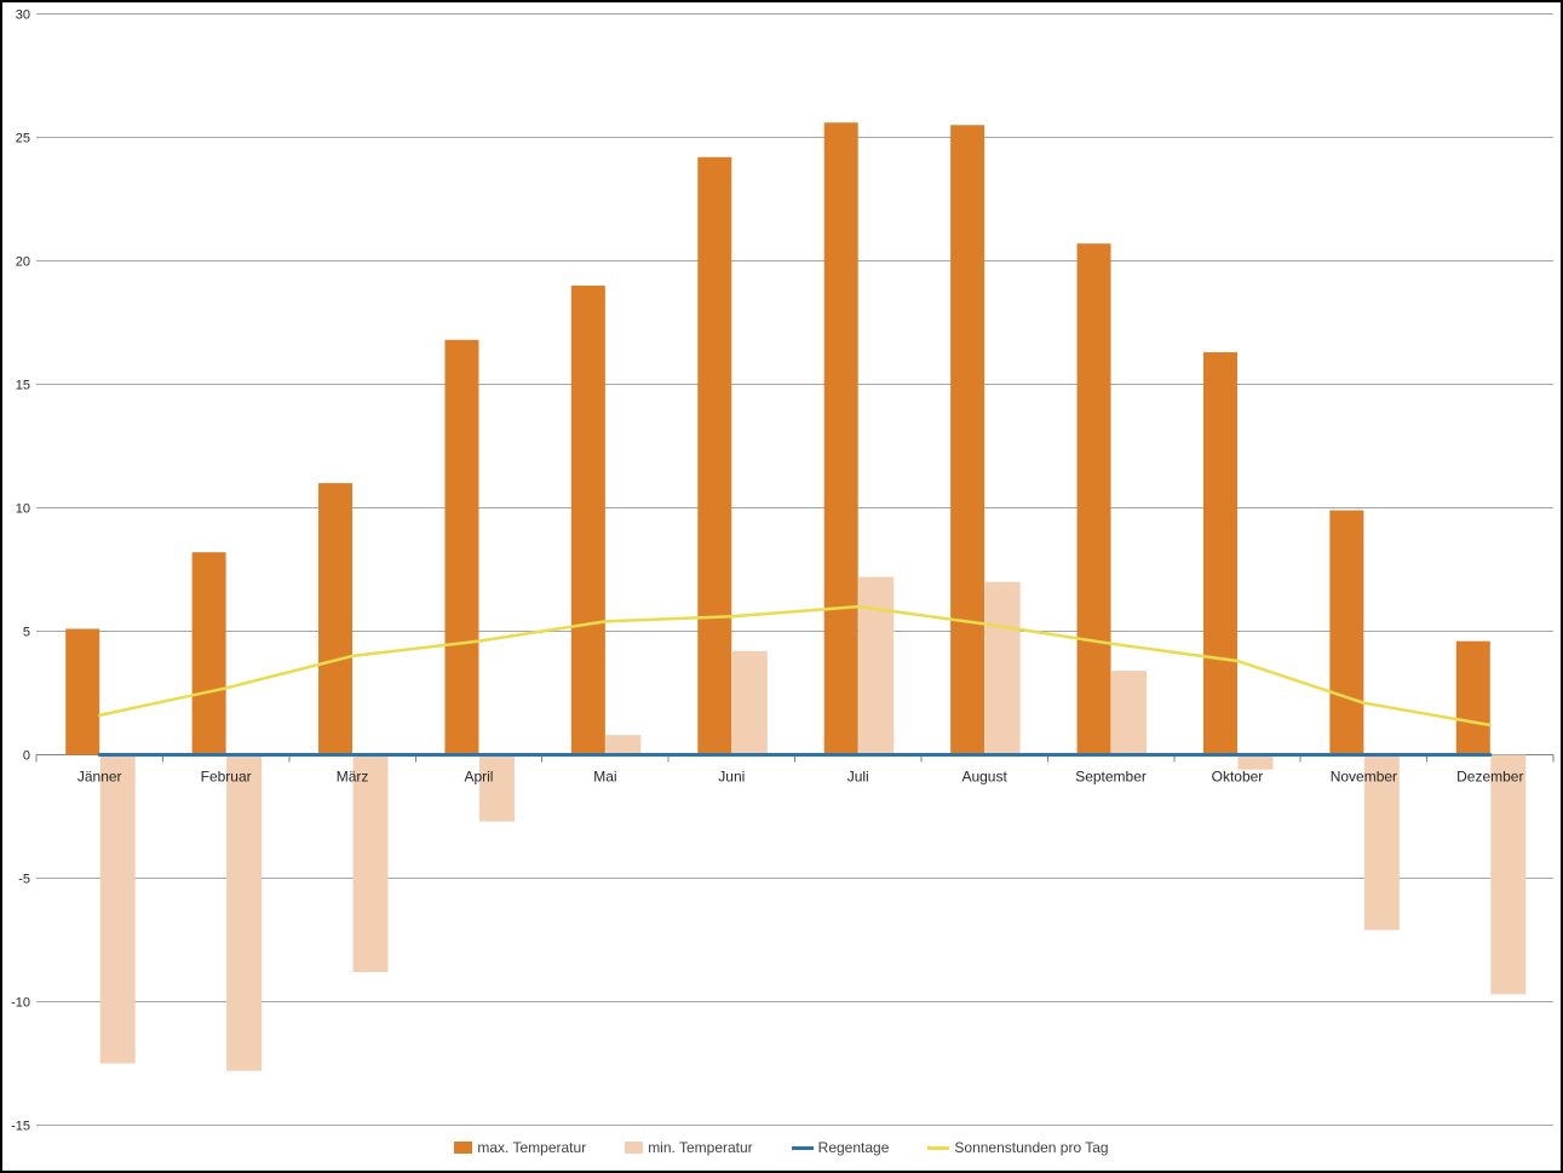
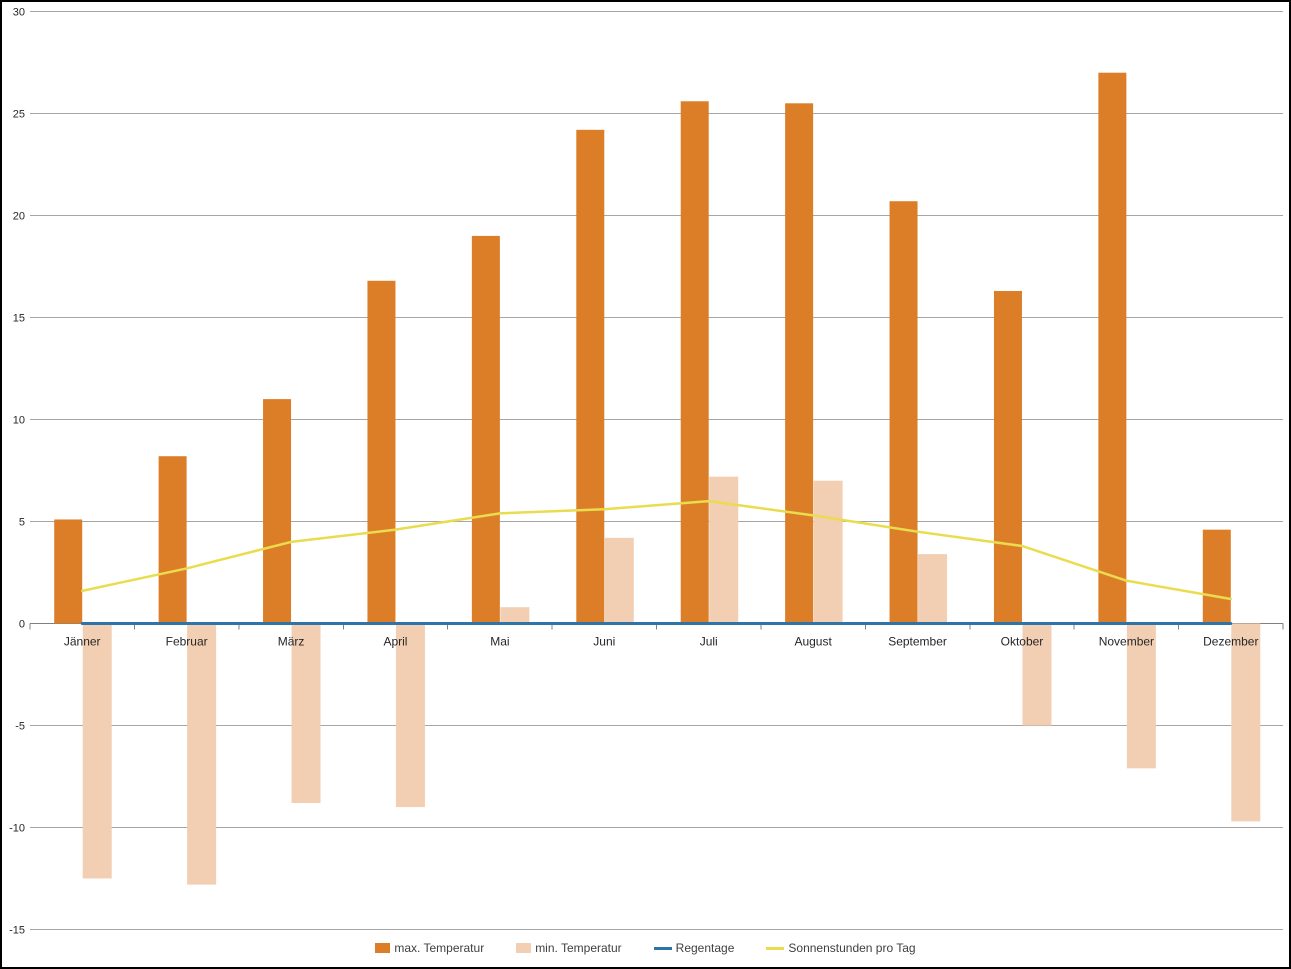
min. Temperatur/April: -2.7 -> -9.0
min. Temperatur/Oktober: -0.6 -> -5.0
max. Temperatur/November: 9.9 -> 27.0
